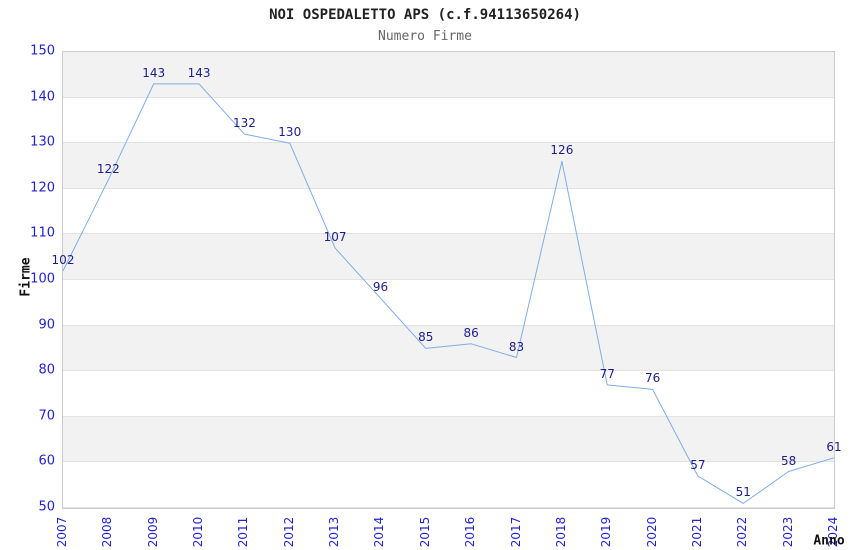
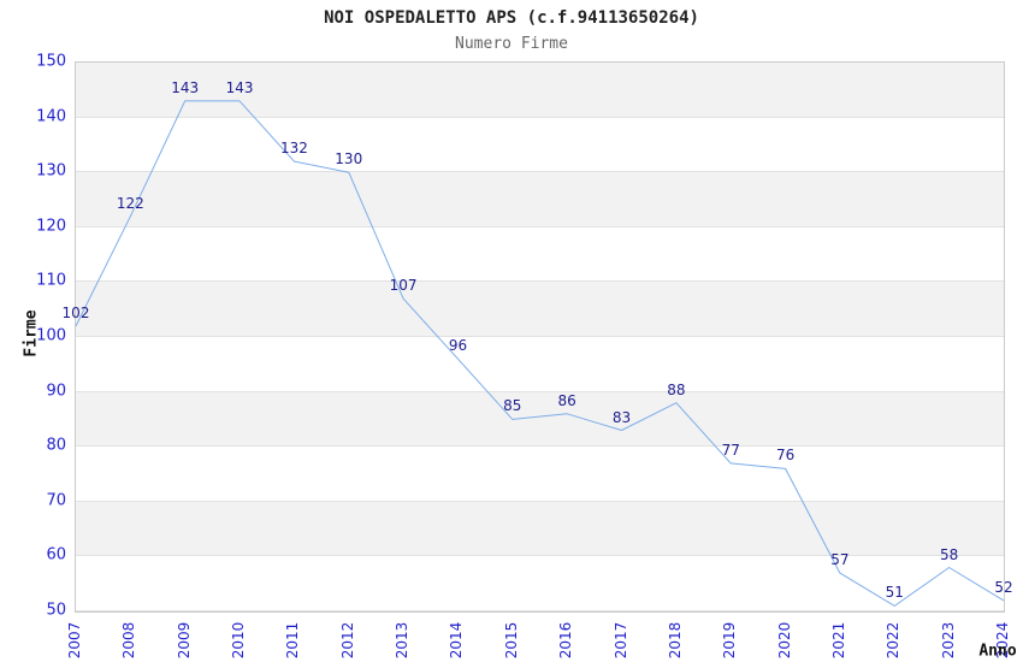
2018: 126 -> 88
2024: 61 -> 52
